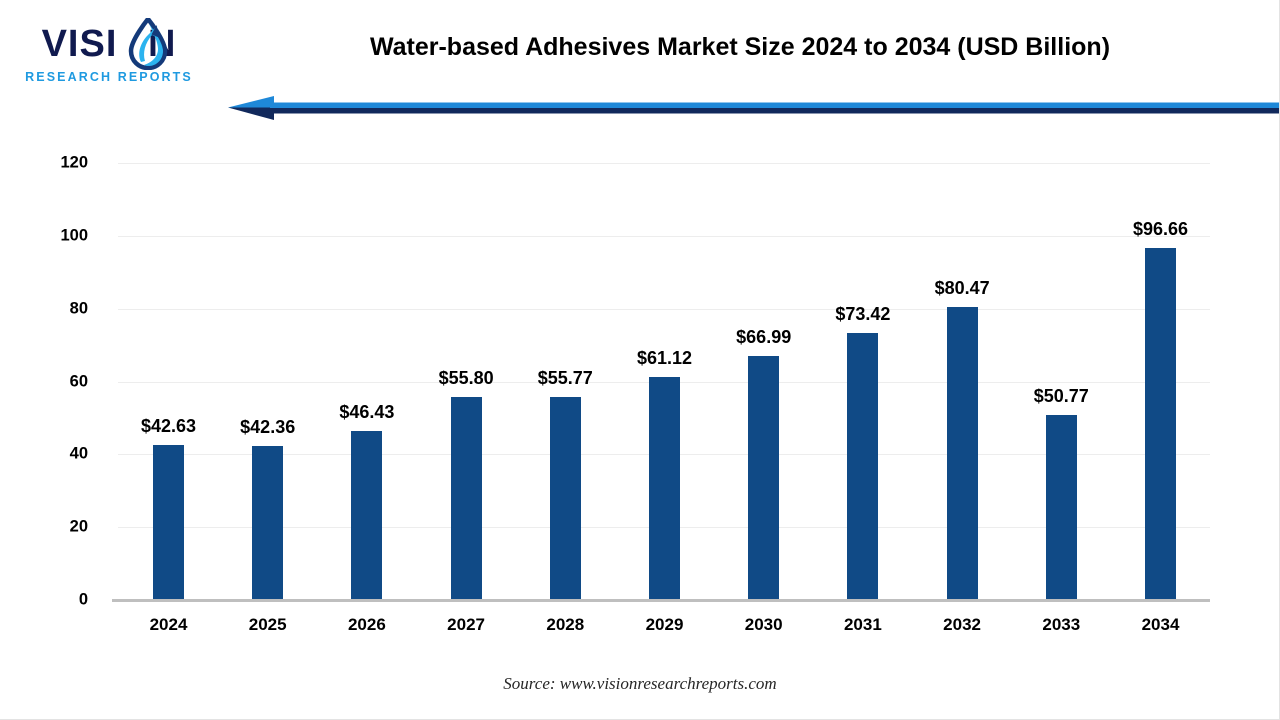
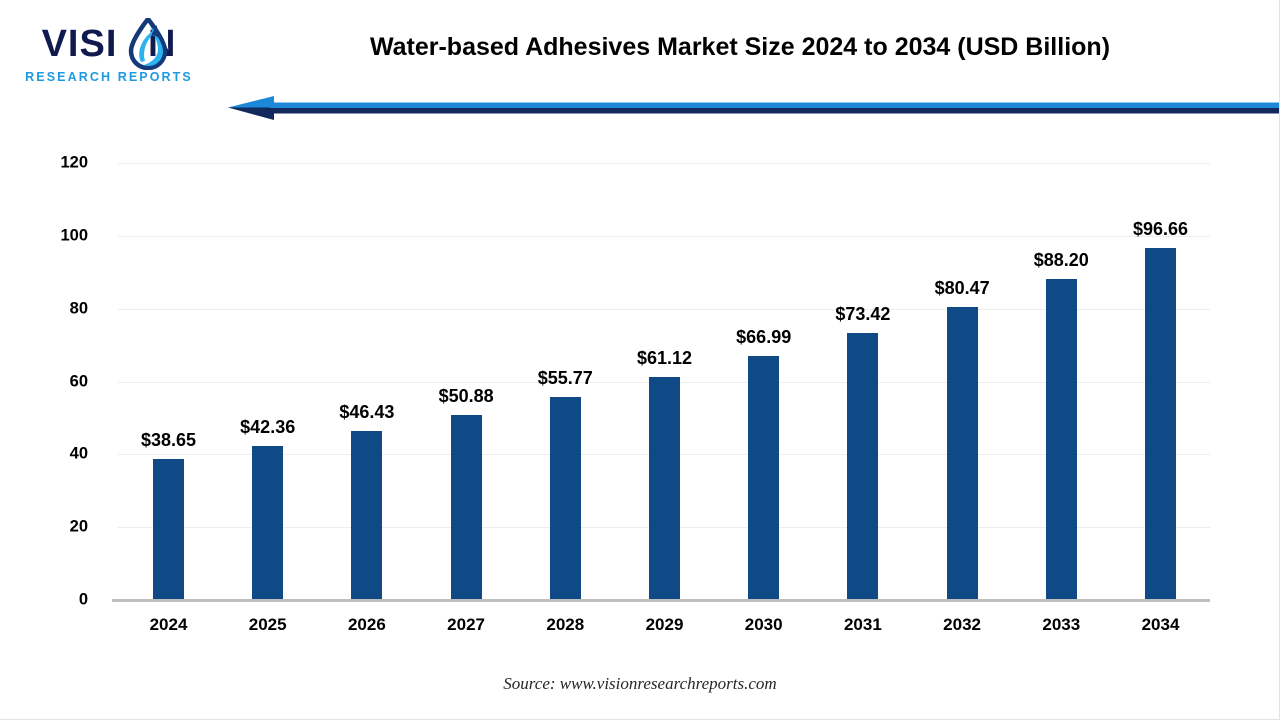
2024: $42.63 -> $38.65
2027: $55.80 -> $50.88
2033: $50.77 -> $88.20
